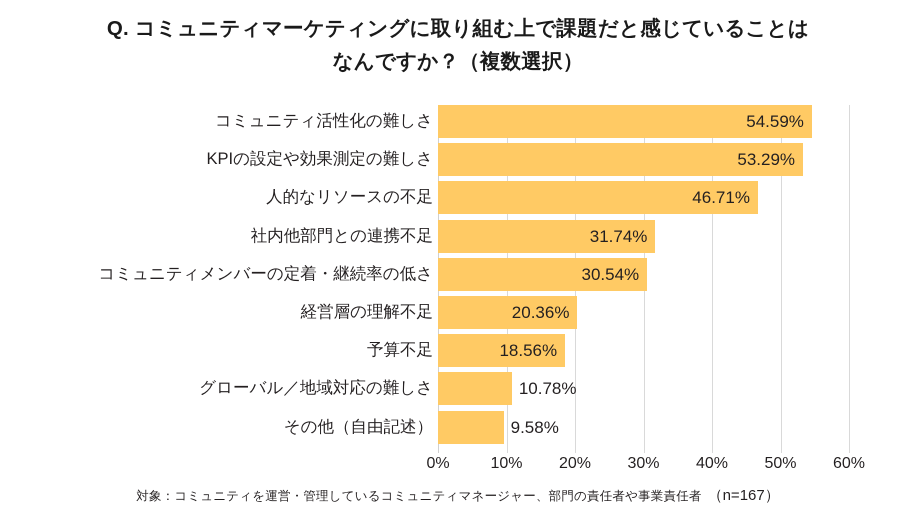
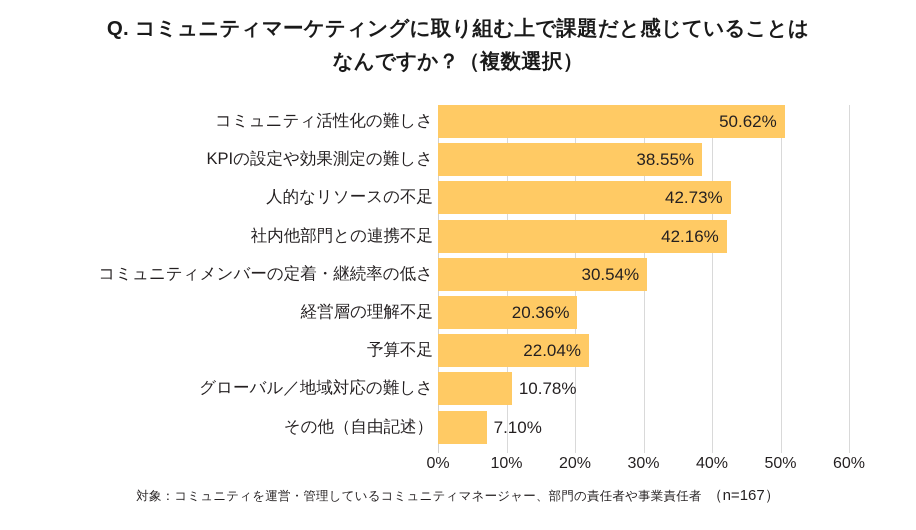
コミュニティ活性化の難しさ: 54.59% -> 50.62%
KPIの設定や効果測定の難しさ: 53.29% -> 38.55%
人的なリソースの不足: 46.71% -> 42.73%
社内他部門との連携不足: 31.74% -> 42.16%
予算不足: 18.56% -> 22.04%
その他（自由記述）: 9.58% -> 7.10%
